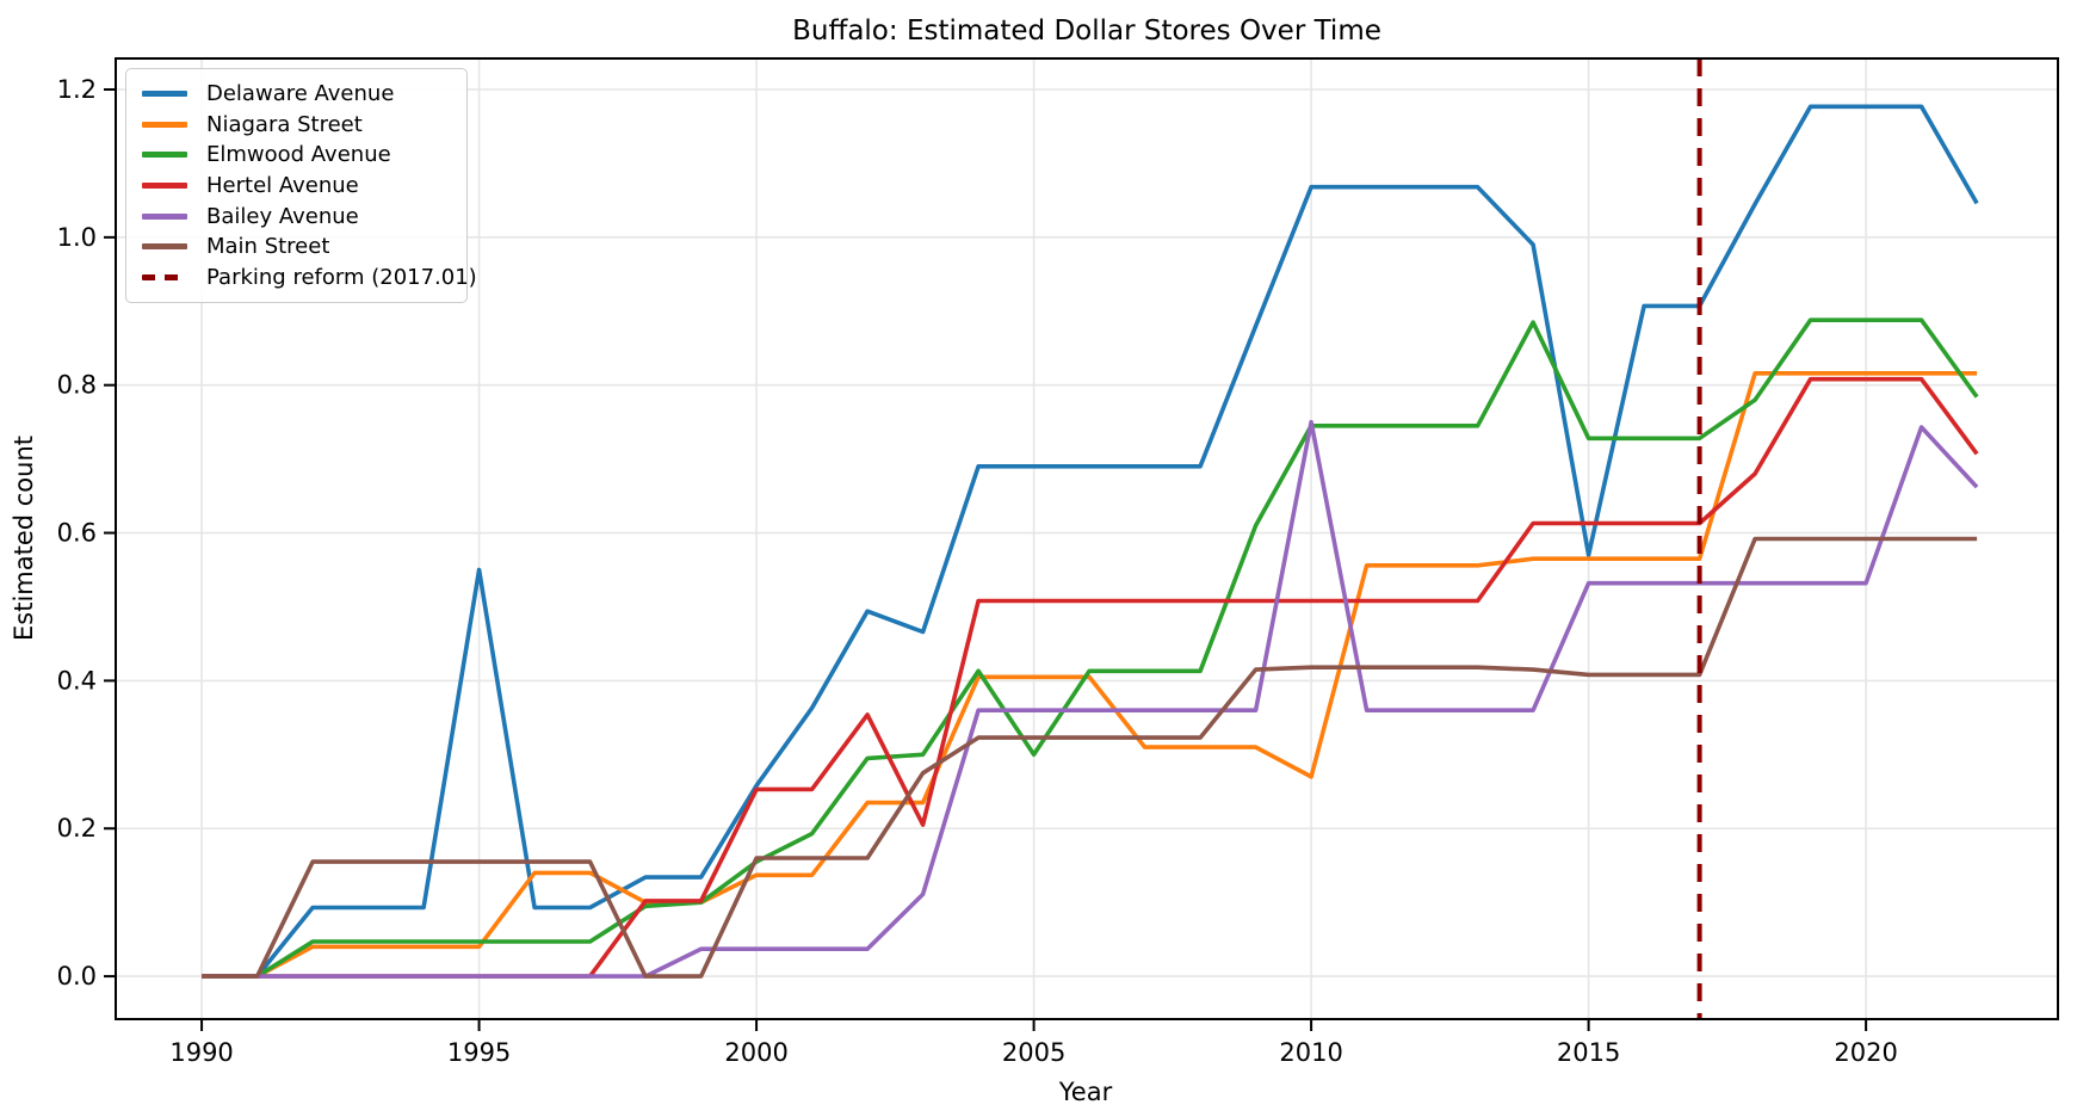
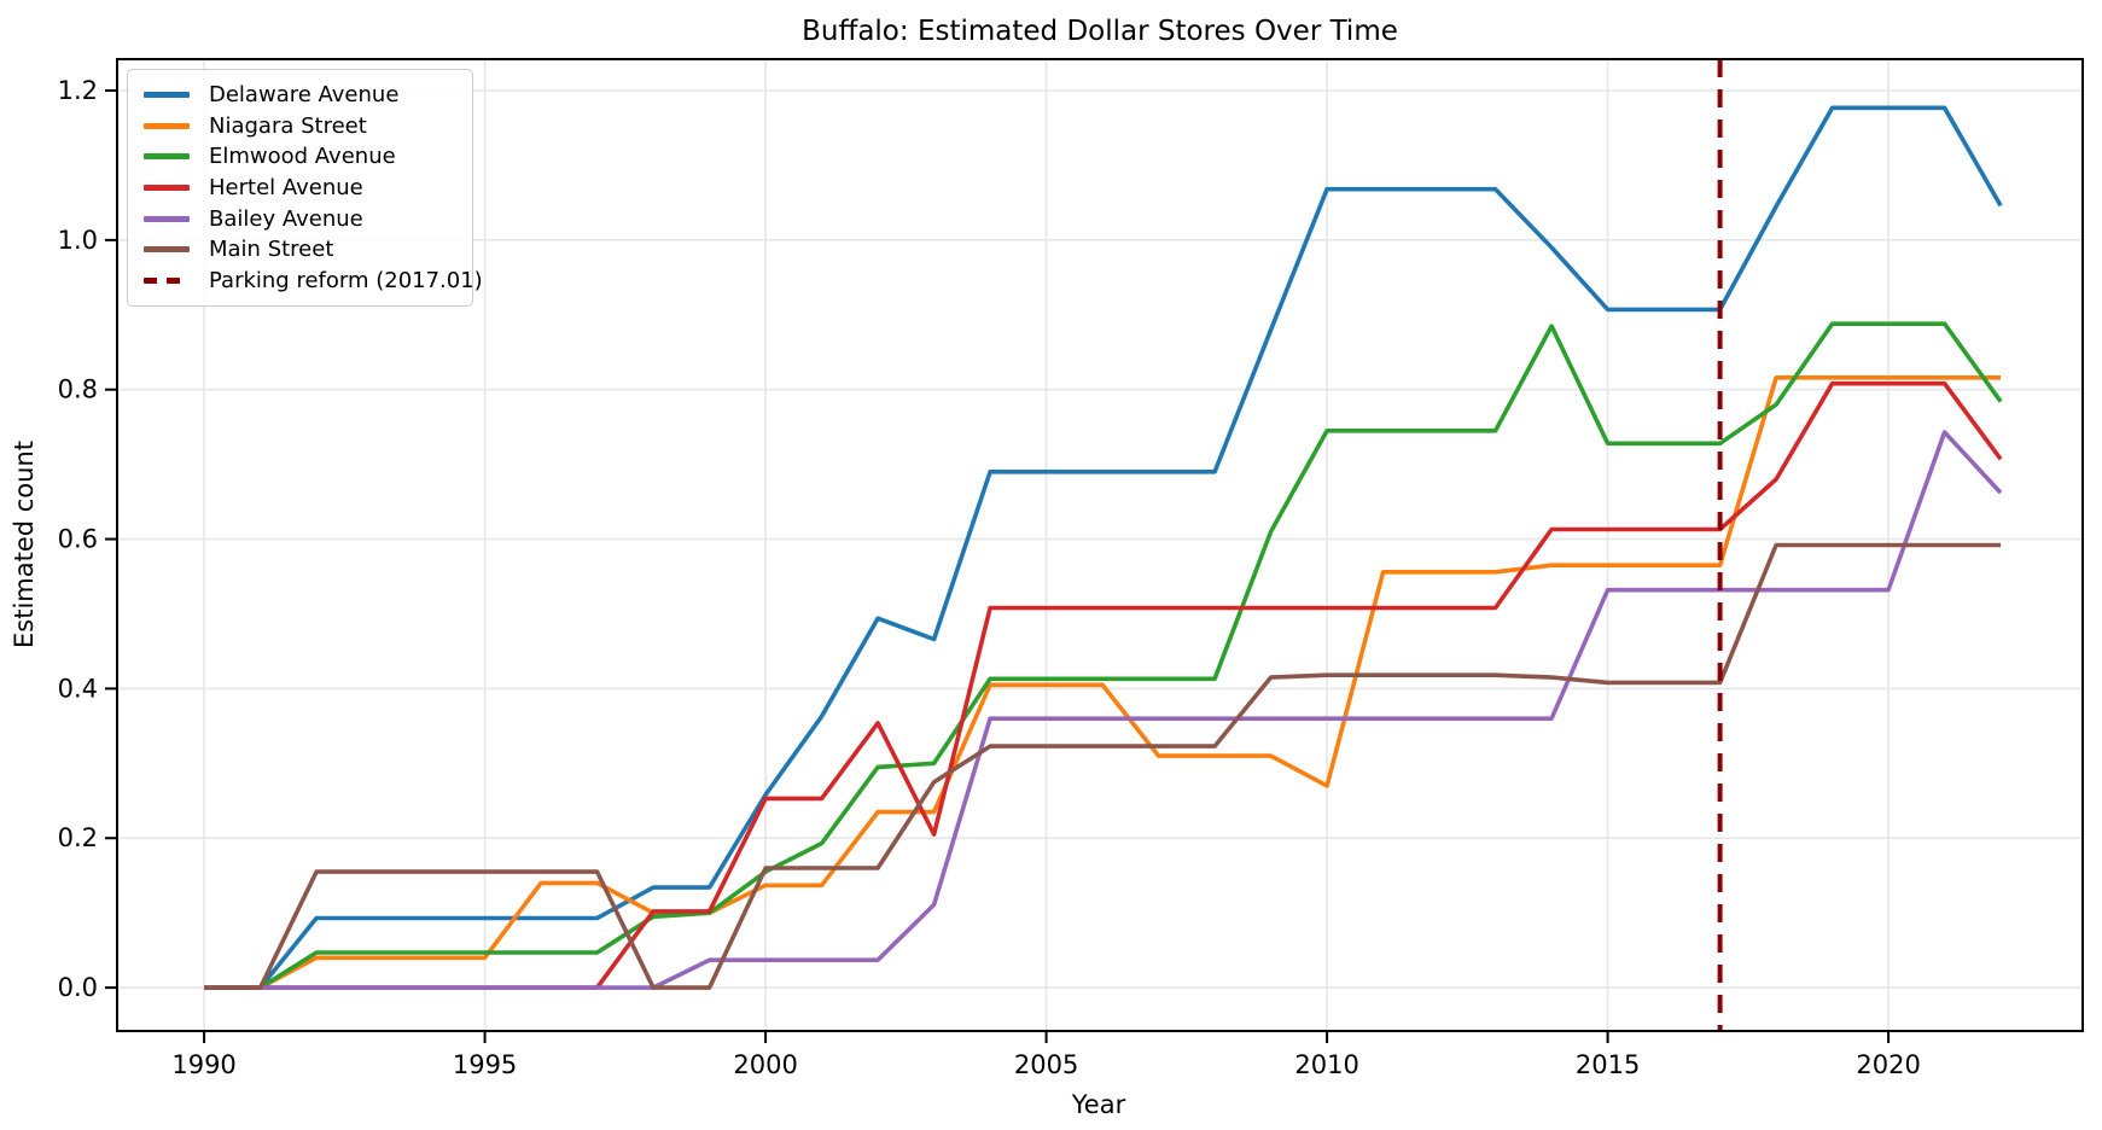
Delaware Avenue/1995: 0.55 -> 0.09
Elmwood Avenue/2005: 0.30 -> 0.41
Bailey Avenue/2010: 0.75 -> 0.36
Delaware Avenue/2015: 0.57 -> 0.91
